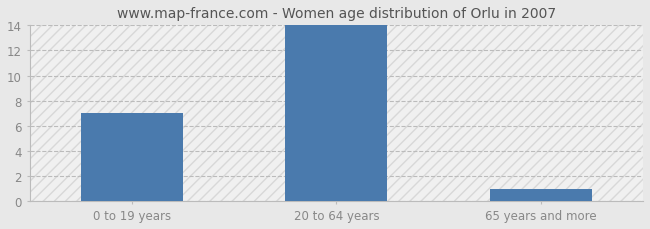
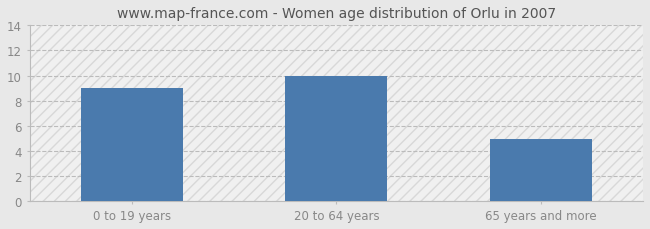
0 to 19 years: 7 -> 9
20 to 64 years: 14 -> 10
65 years and more: 1 -> 5
